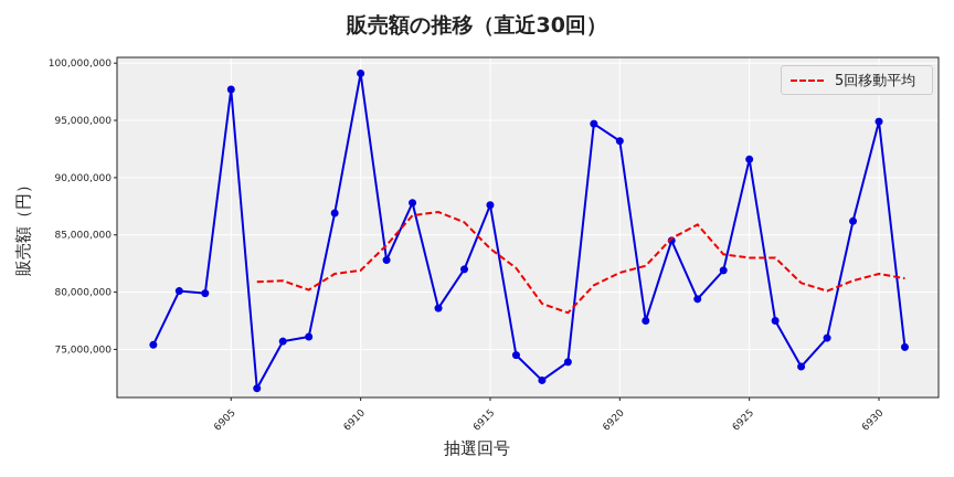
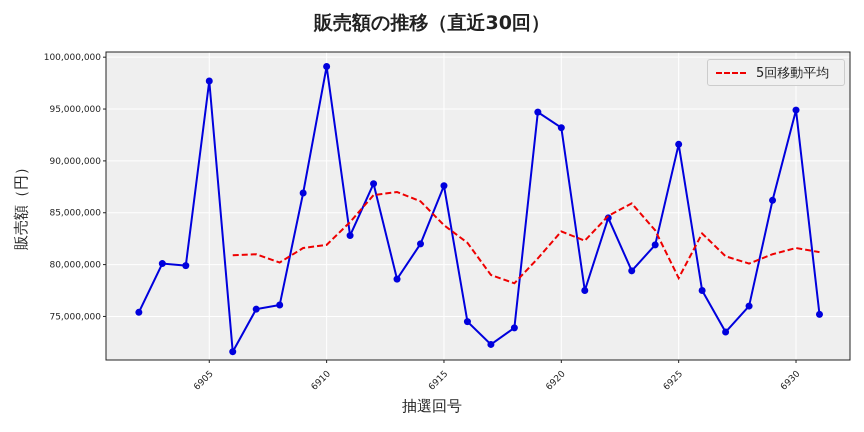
5回移動平均/6920: 81700000 -> 83200000
5回移動平均/6925: 83000000 -> 78700000
